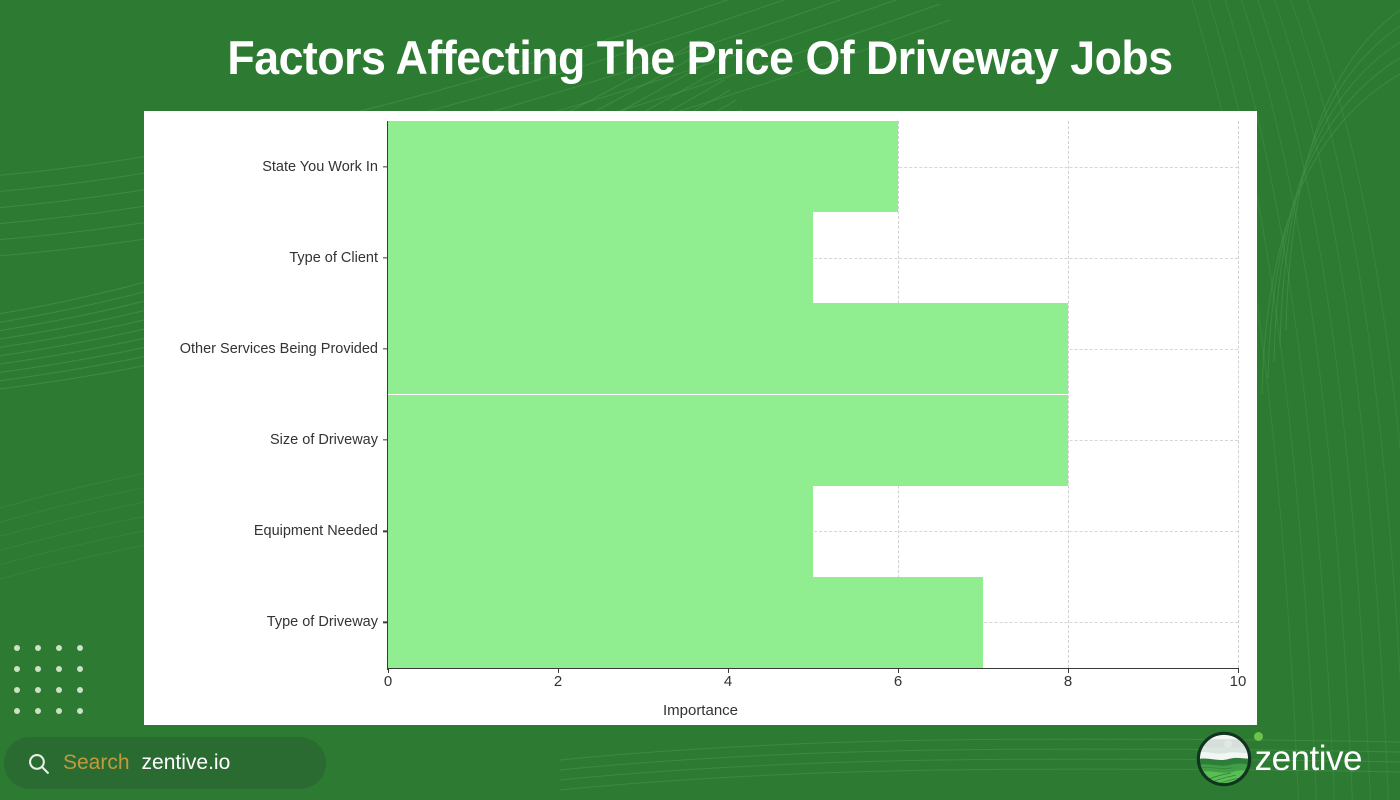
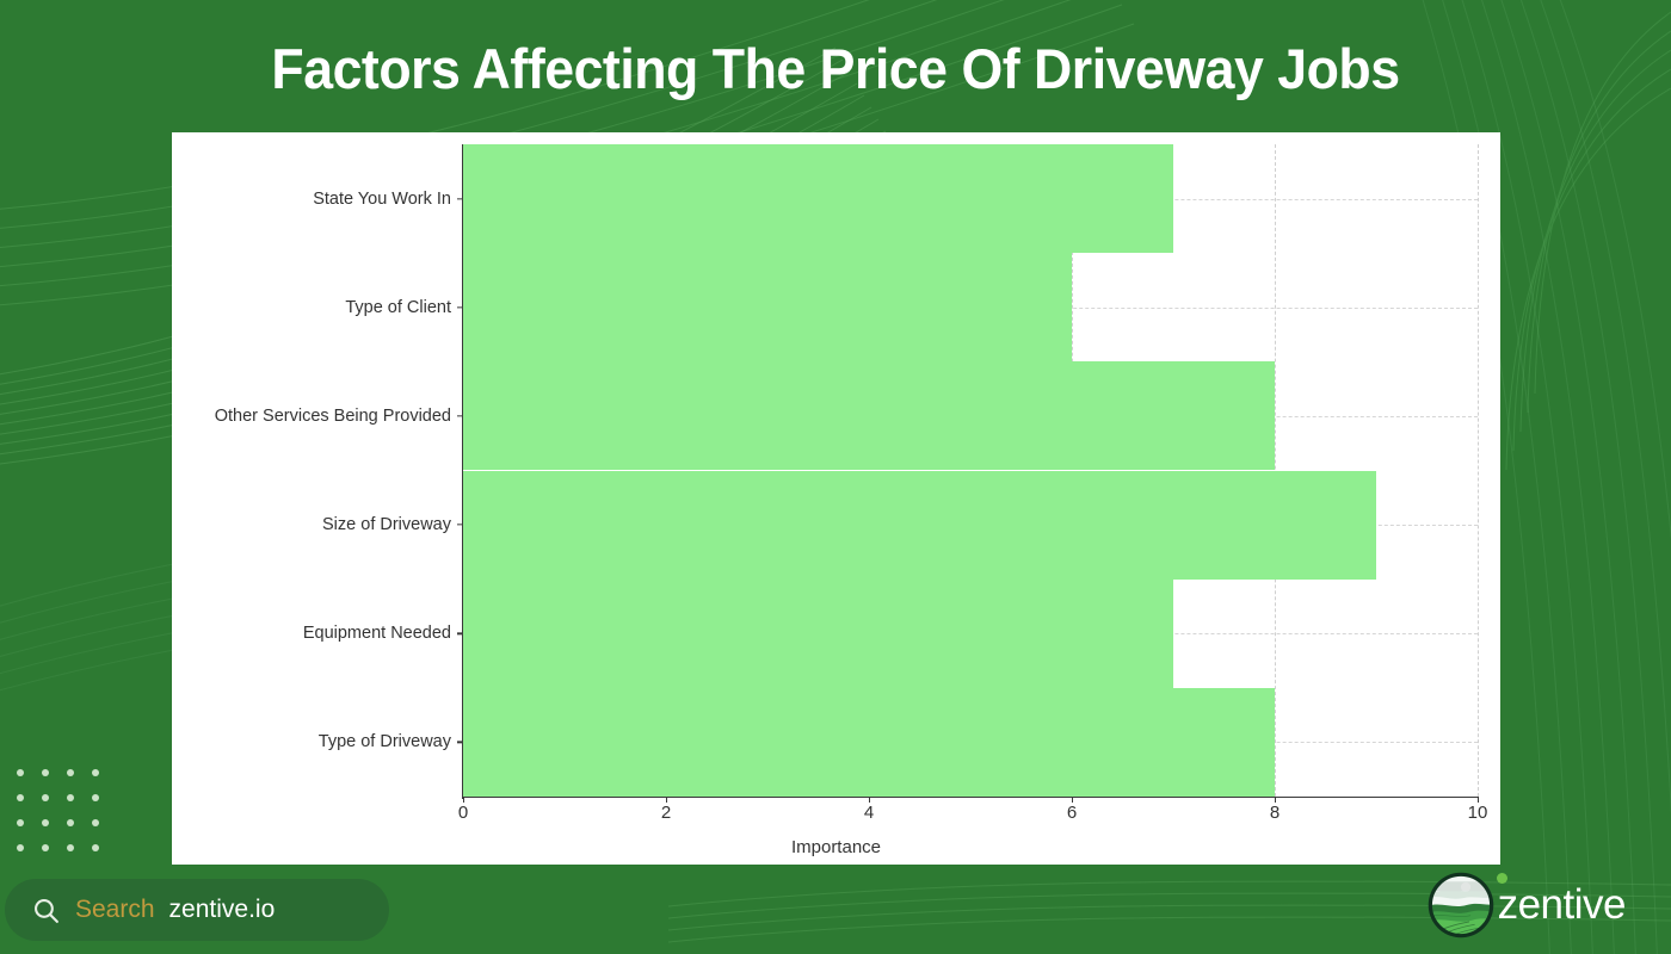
State You Work In: 6 -> 7
Type of Client: 5 -> 6
Size of Driveway: 8 -> 9
Equipment Needed: 5 -> 7
Type of Driveway: 7 -> 8
